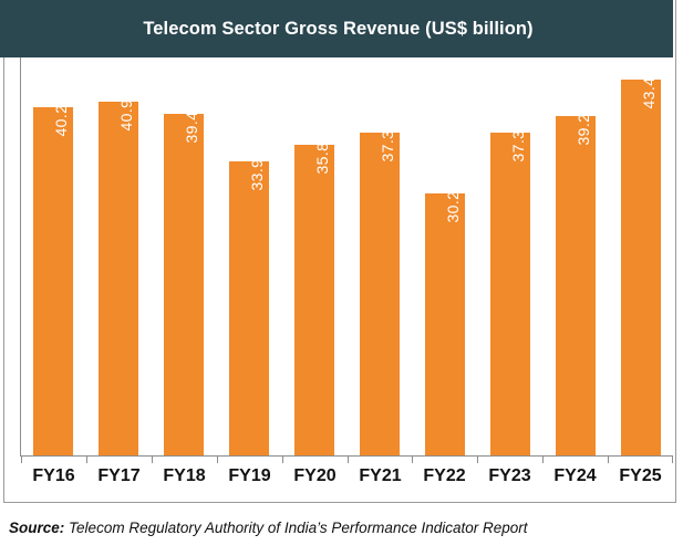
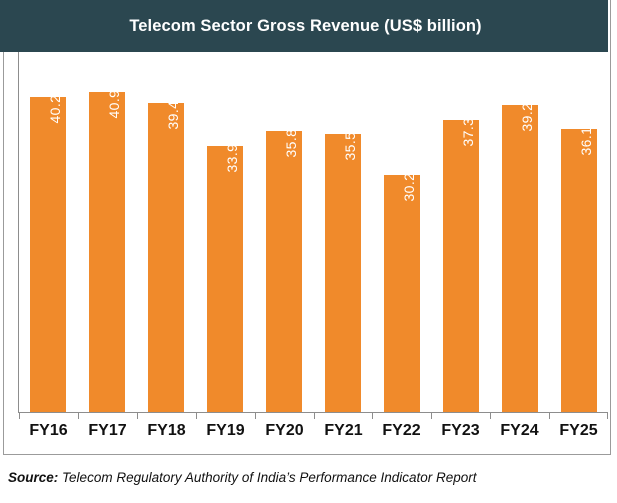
FY21: 37.36 -> 35.51
FY25: 43.42 -> 36.16
